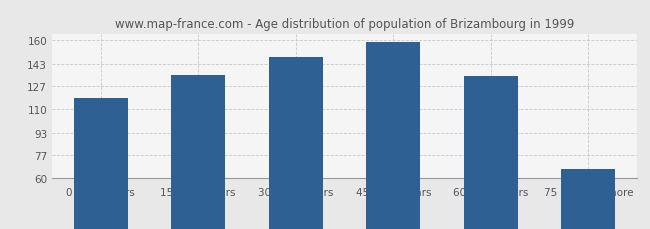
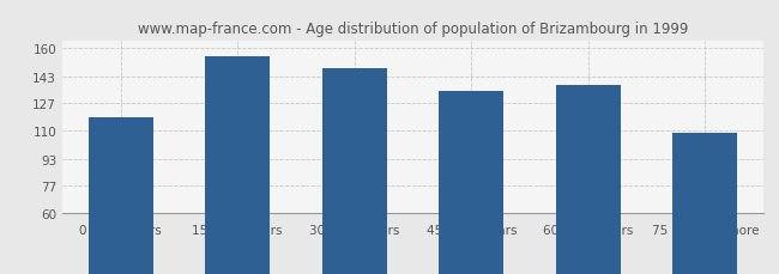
15 to 29 years: 135 -> 155
45 to 59 years: 159 -> 134
60 to 74 years: 134 -> 138
75 years or more: 67 -> 109
